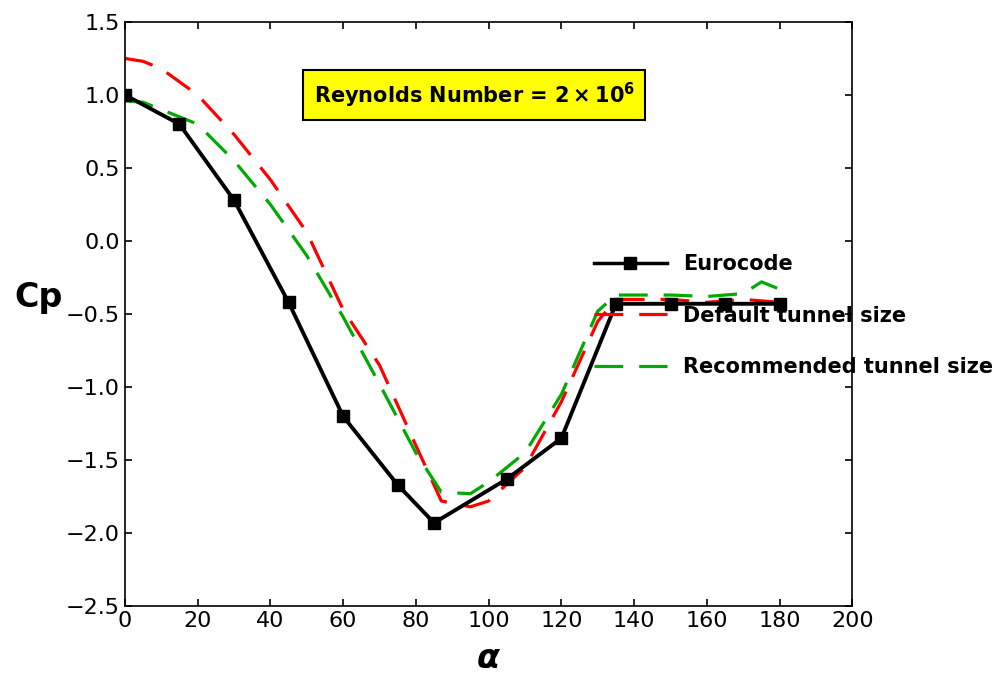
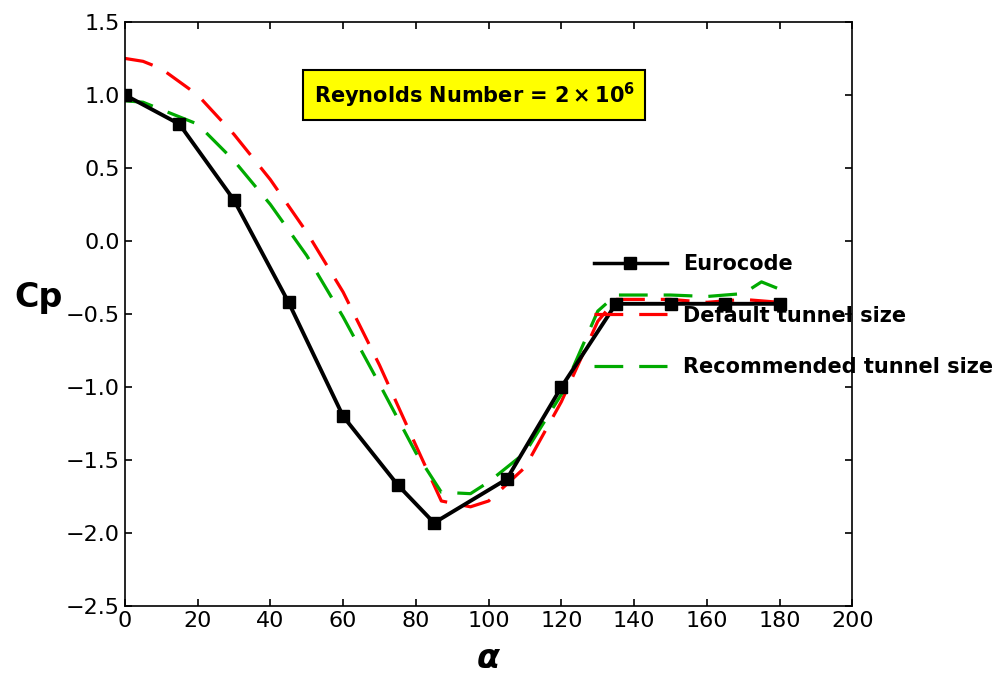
Default tunnel size/60: -0.47 -> -0.35
Eurocode/120: -1.35 -> -1.00
